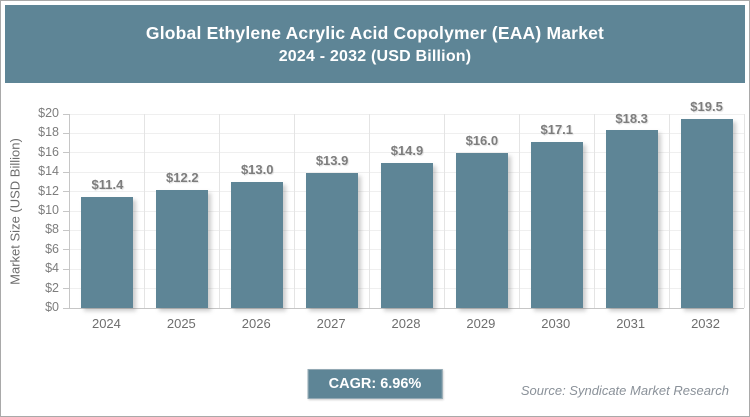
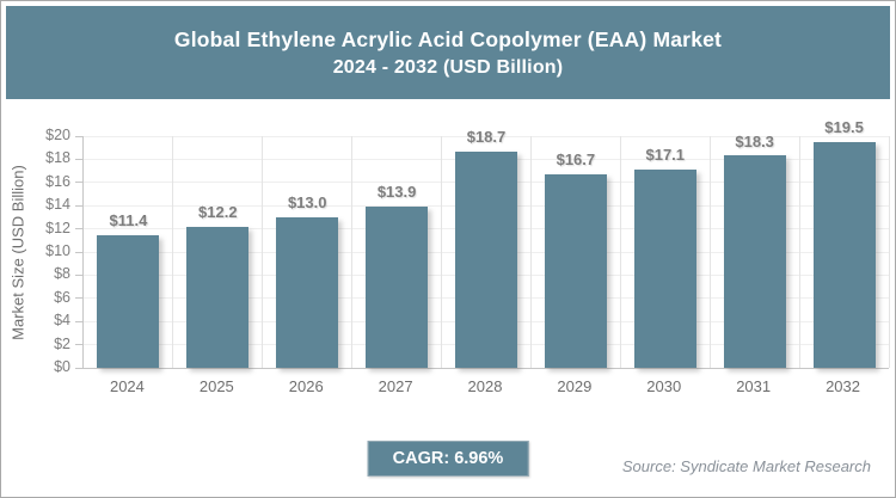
2028: $14.9 -> $18.7
2029: $16.0 -> $16.7
